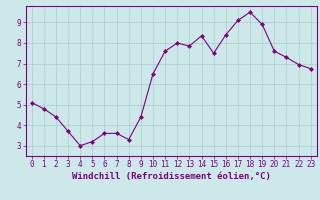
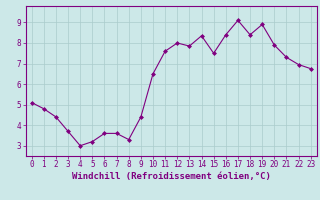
18: 9.50 -> 8.40
20: 7.60 -> 7.90
